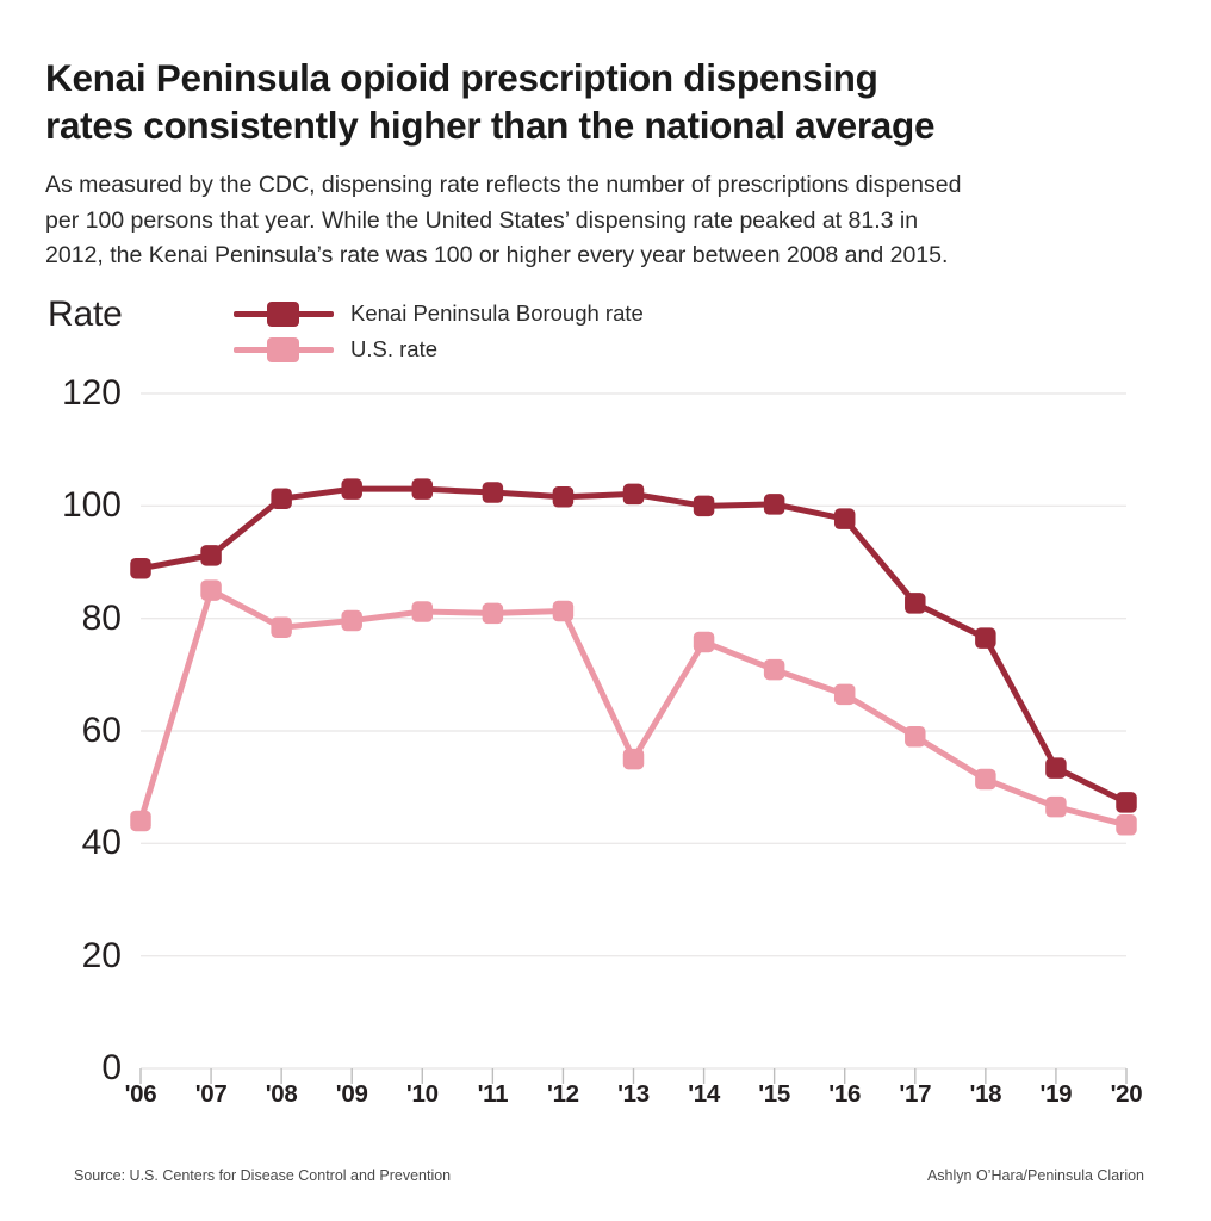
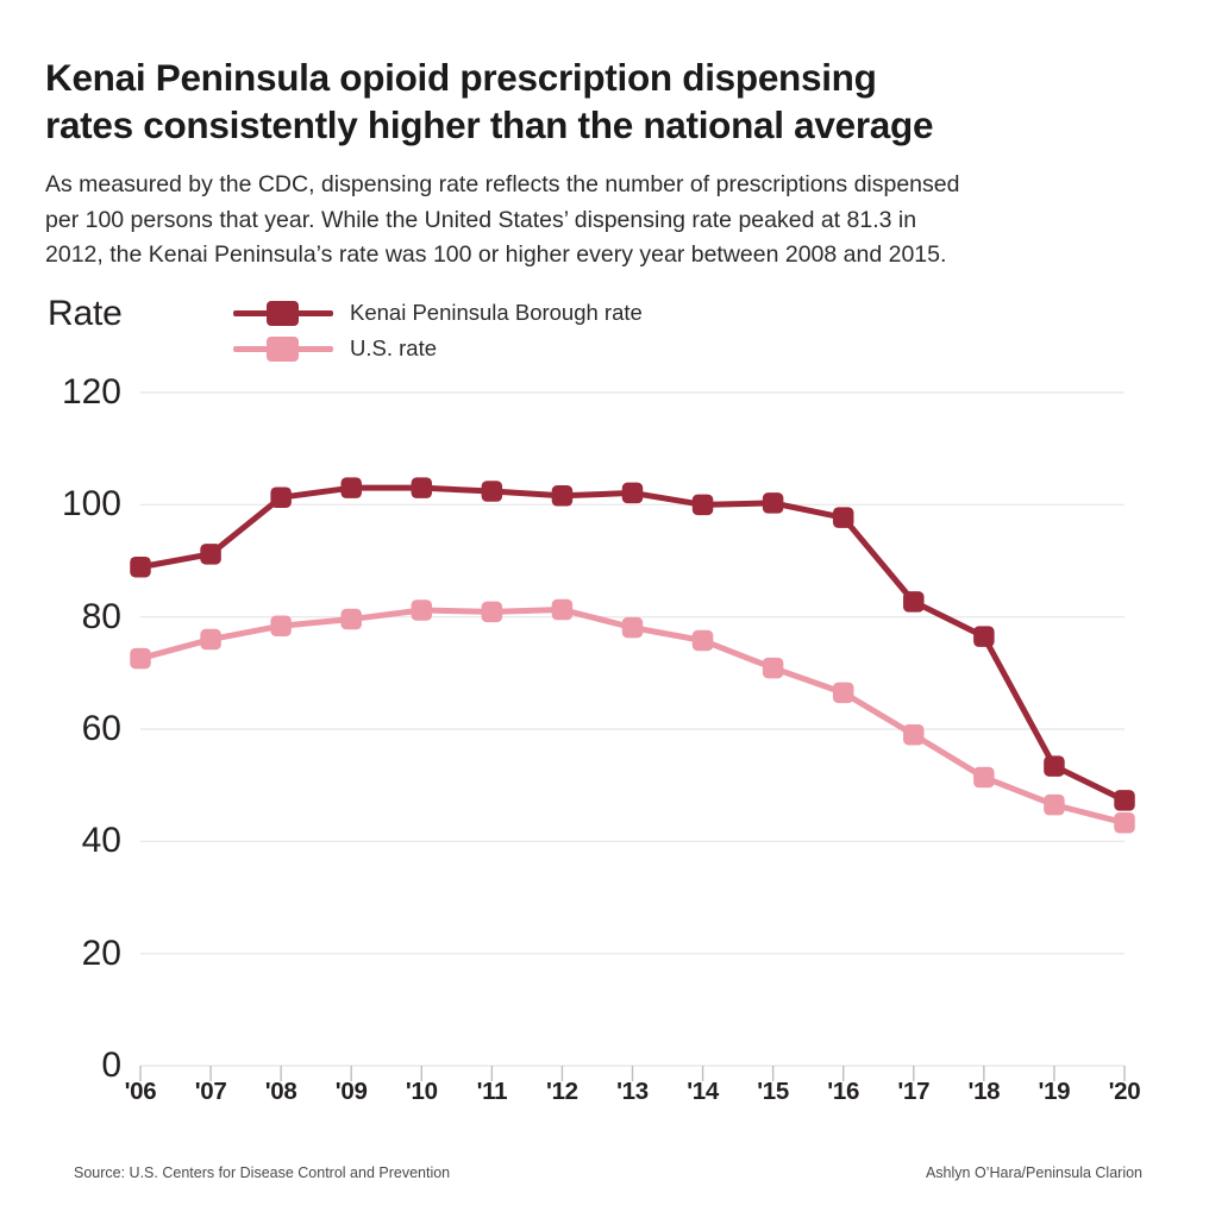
U.S. rate/'06: 44 -> 73
U.S. rate/'07: 85 -> 76
U.S. rate/'13: 55 -> 78
